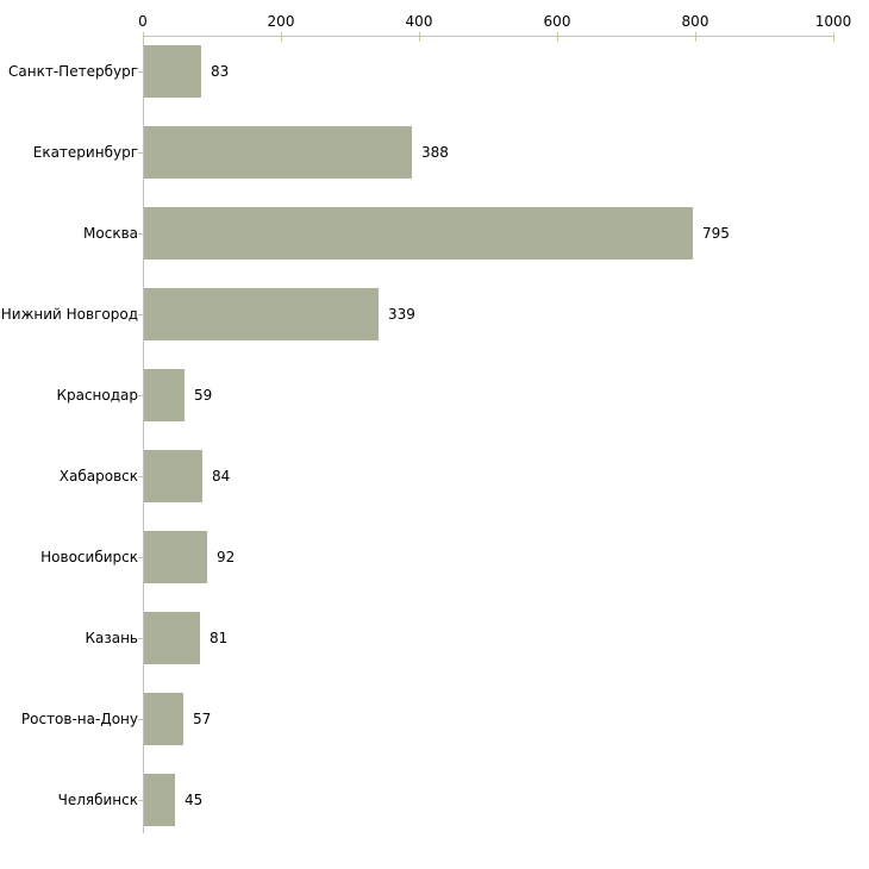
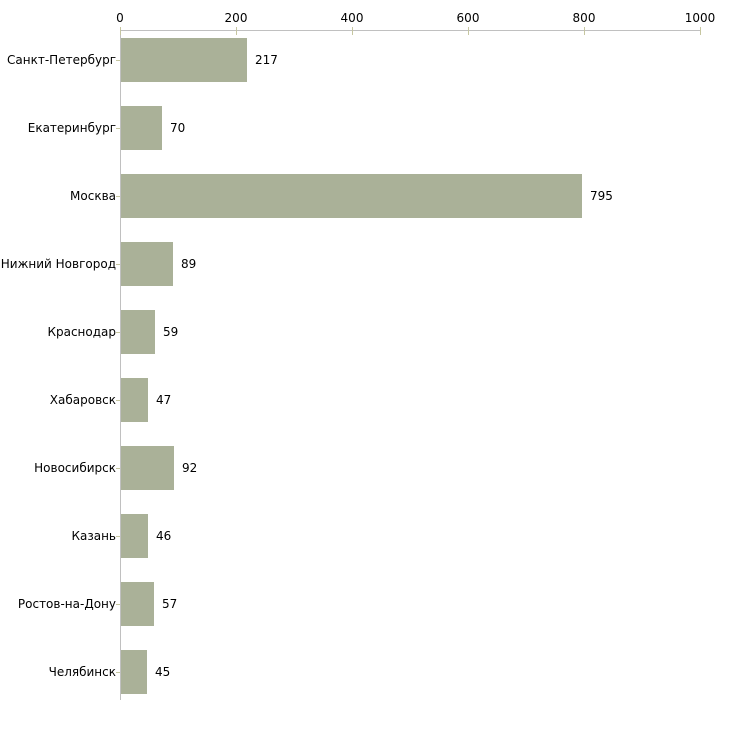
Санкт-Петербург: 83 -> 217
Екатеринбург: 388 -> 70
Нижний Новгород: 339 -> 89
Хабаровск: 84 -> 47
Казань: 81 -> 46
